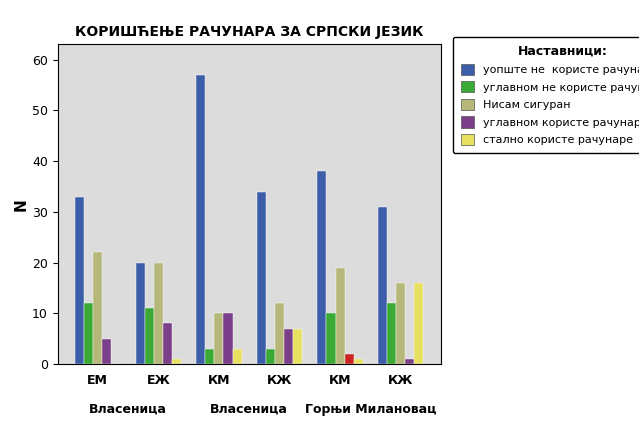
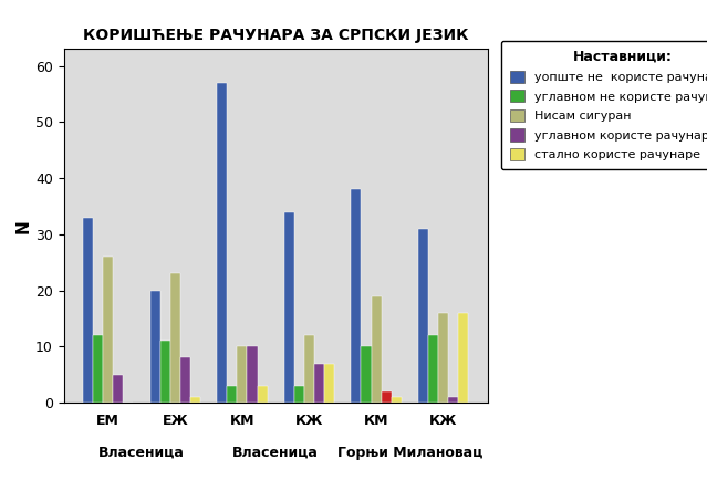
Нисам сигуран/ЕМ: 22 -> 26
Нисам сигуран/ЕЖ: 20 -> 23
